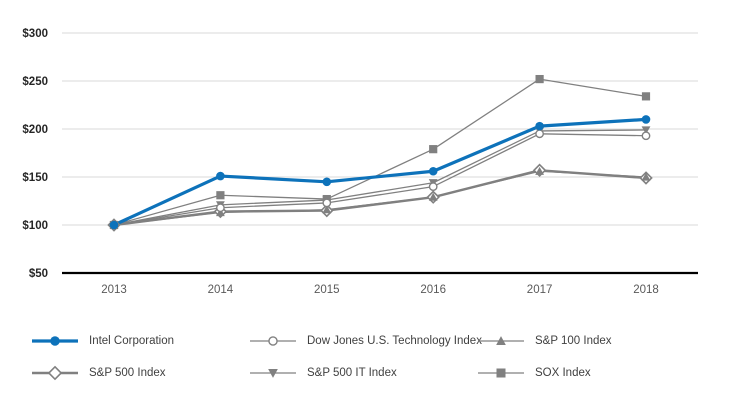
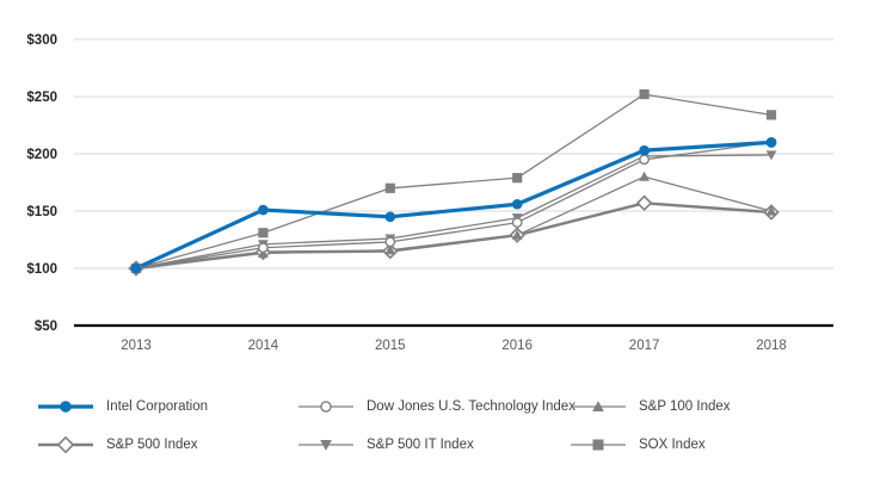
SOX Index/2015: $130 -> $170
S&P 100 Index/2017: $160 -> $180
Dow Jones U.S. Technology Index/2018: $190 -> $210
